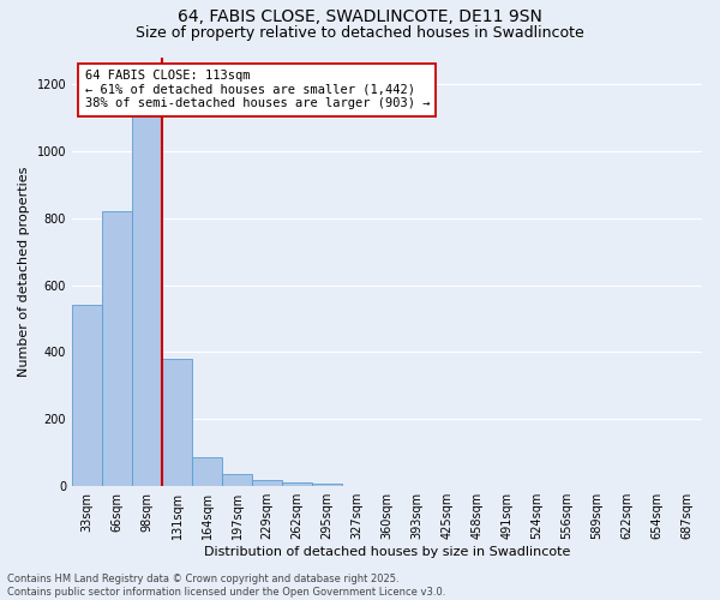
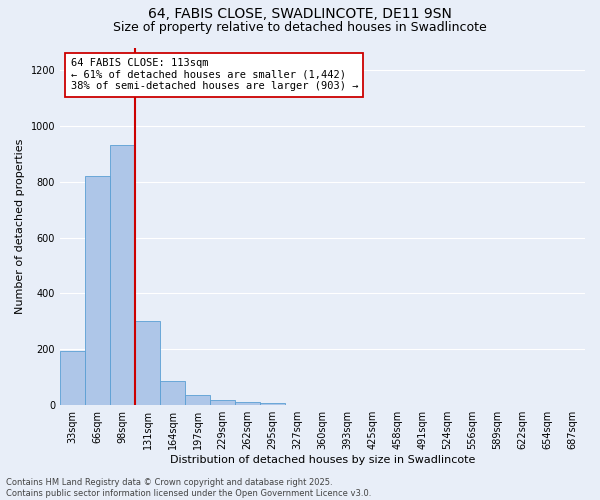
33sqm: 540 -> 195
98sqm: 1105 -> 930
131sqm: 380 -> 300
